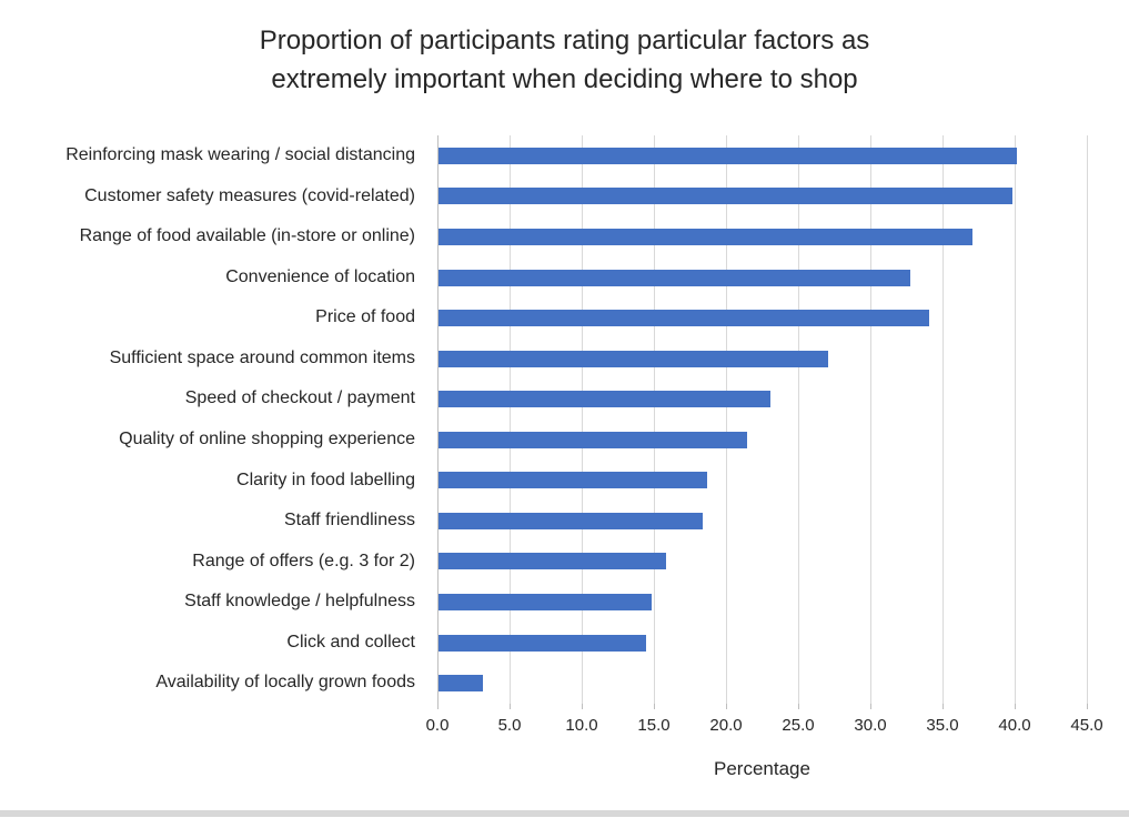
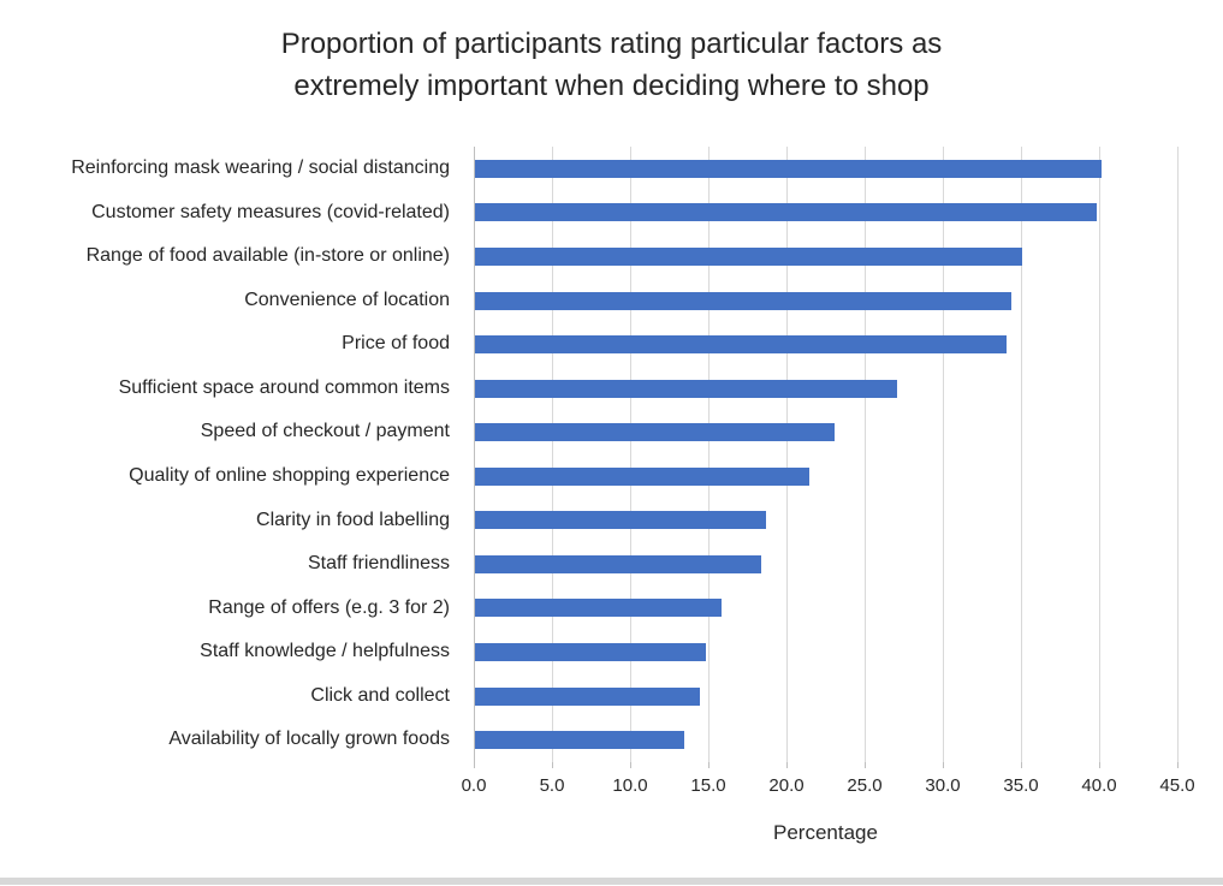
Range of food available (in-store or online): 37.0 -> 35.0
Convenience of location: 32.7 -> 34.3
Availability of locally grown foods: 3.1 -> 13.4
